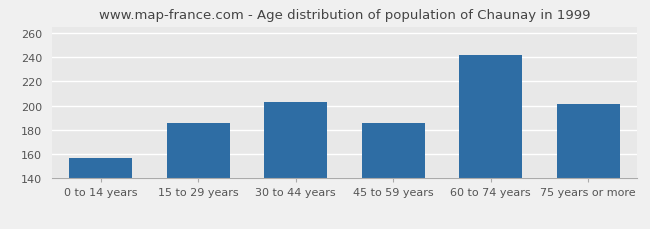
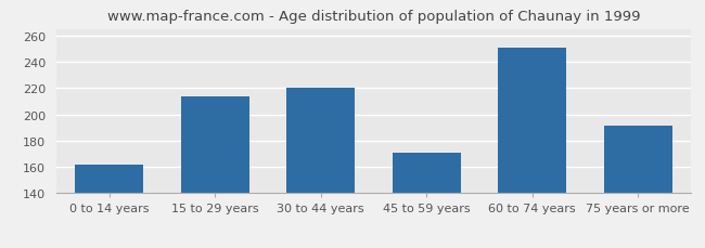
0 to 14 years: 157 -> 162
15 to 29 years: 186 -> 214
30 to 44 years: 203 -> 220
45 to 59 years: 186 -> 171
60 to 74 years: 242 -> 251
75 years or more: 201 -> 191
